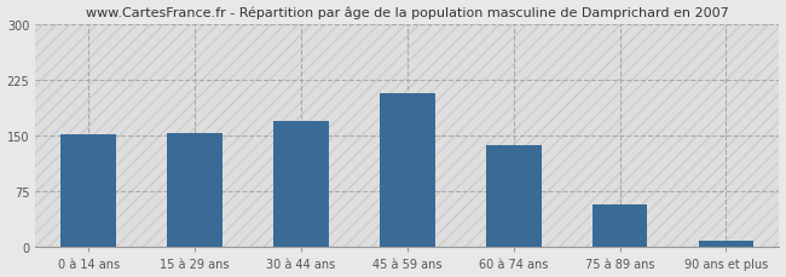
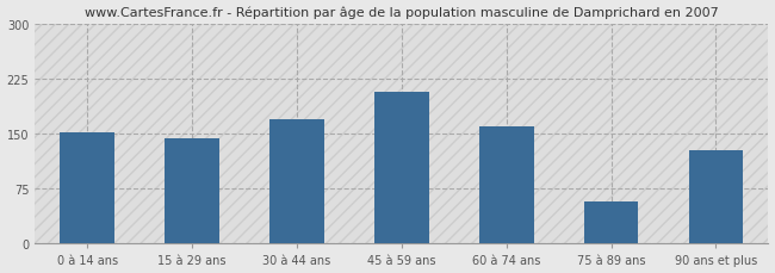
15 à 29 ans: 153 -> 144
60 à 74 ans: 138 -> 160
90 ans et plus: 8 -> 128
